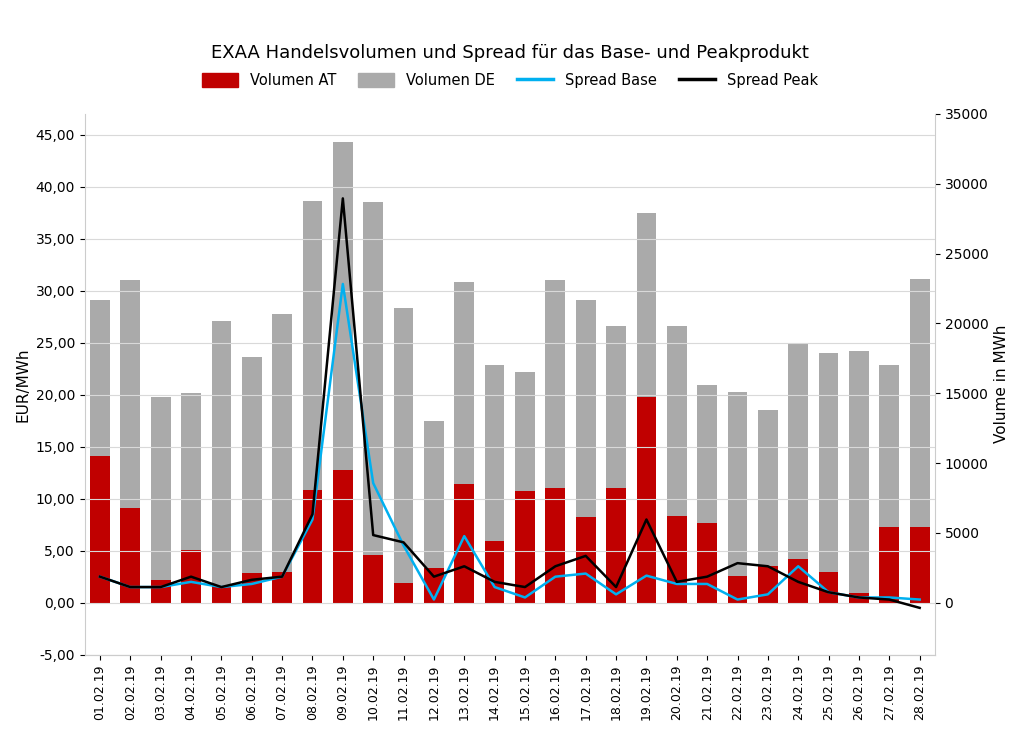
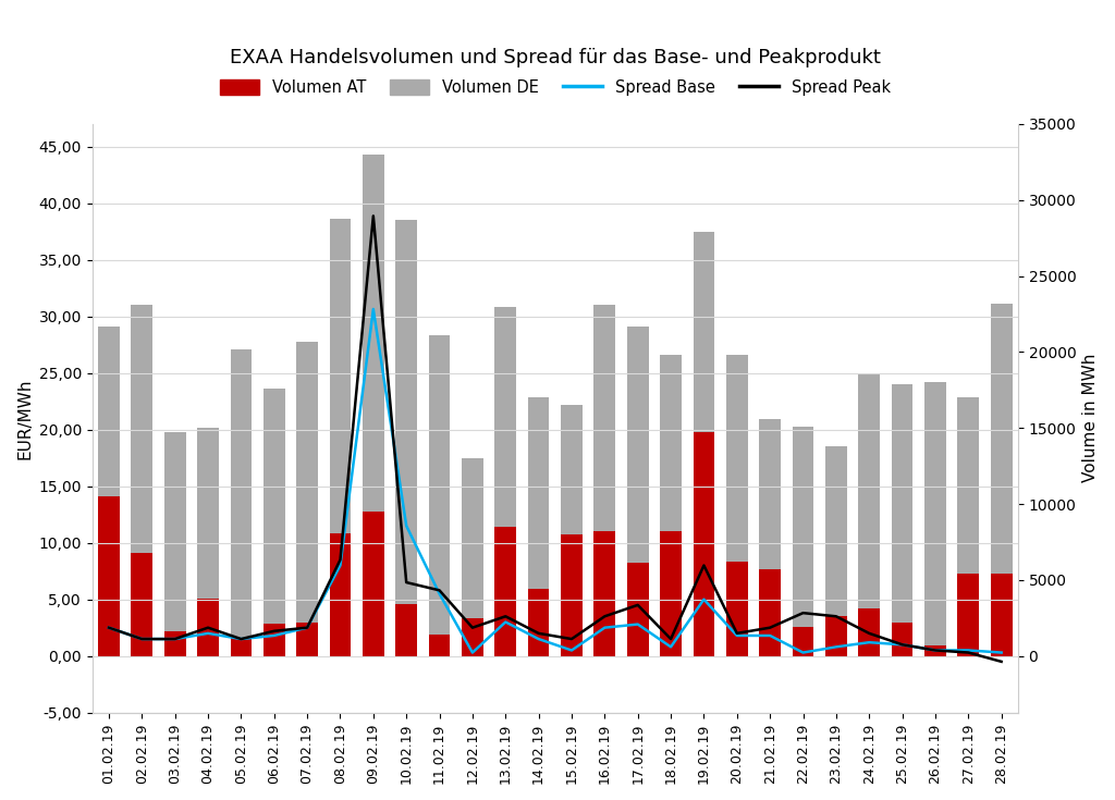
Spread Base/13.02.19: 6,4 -> 3,0
Spread Base/19.02.19: 2,6 -> 5,0
Spread Base/24.02.19: 3,5 -> 1,2
